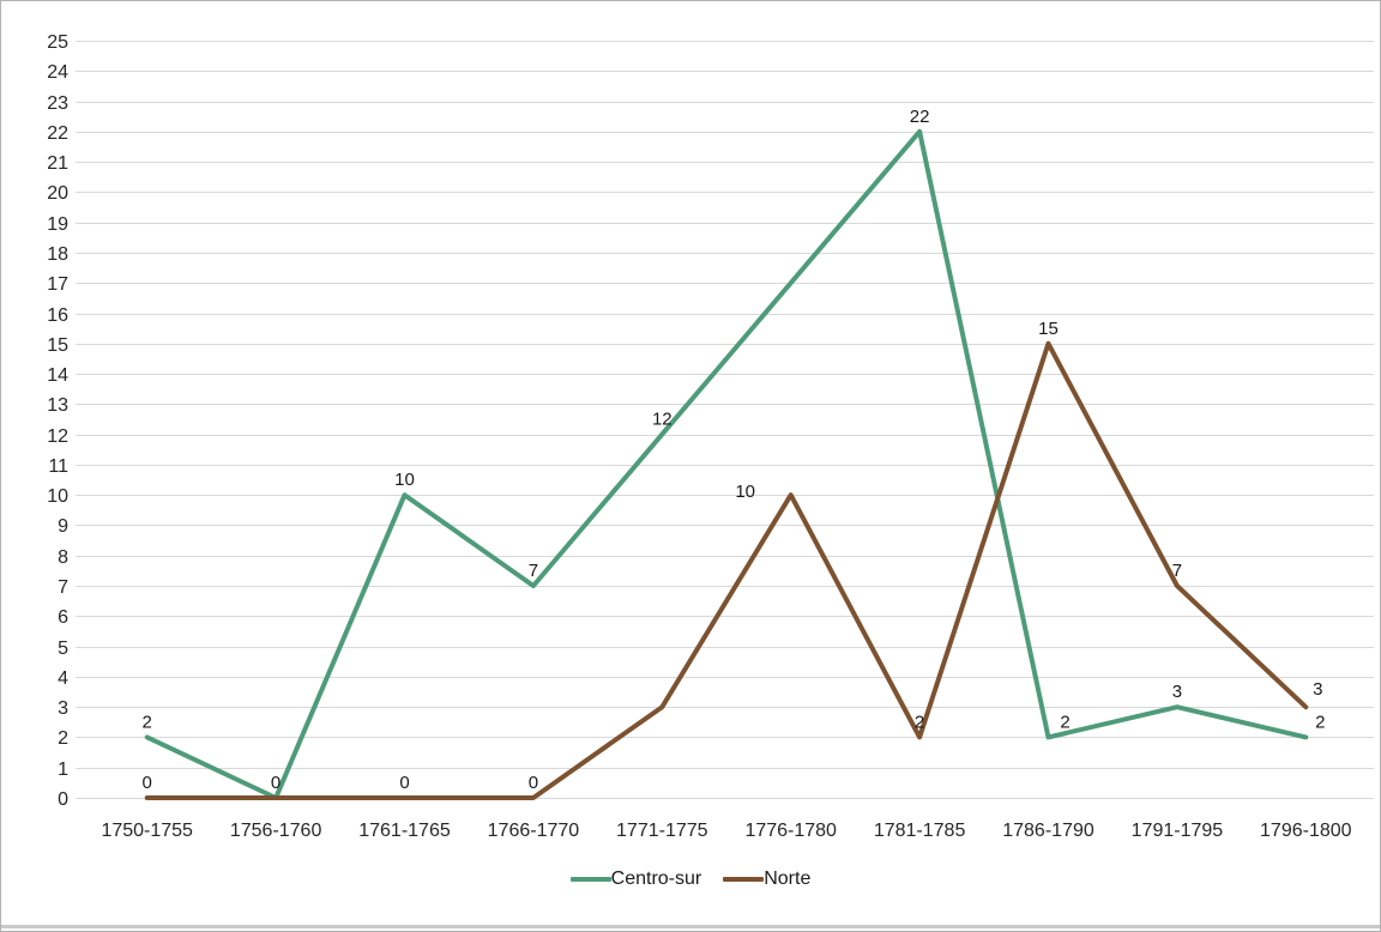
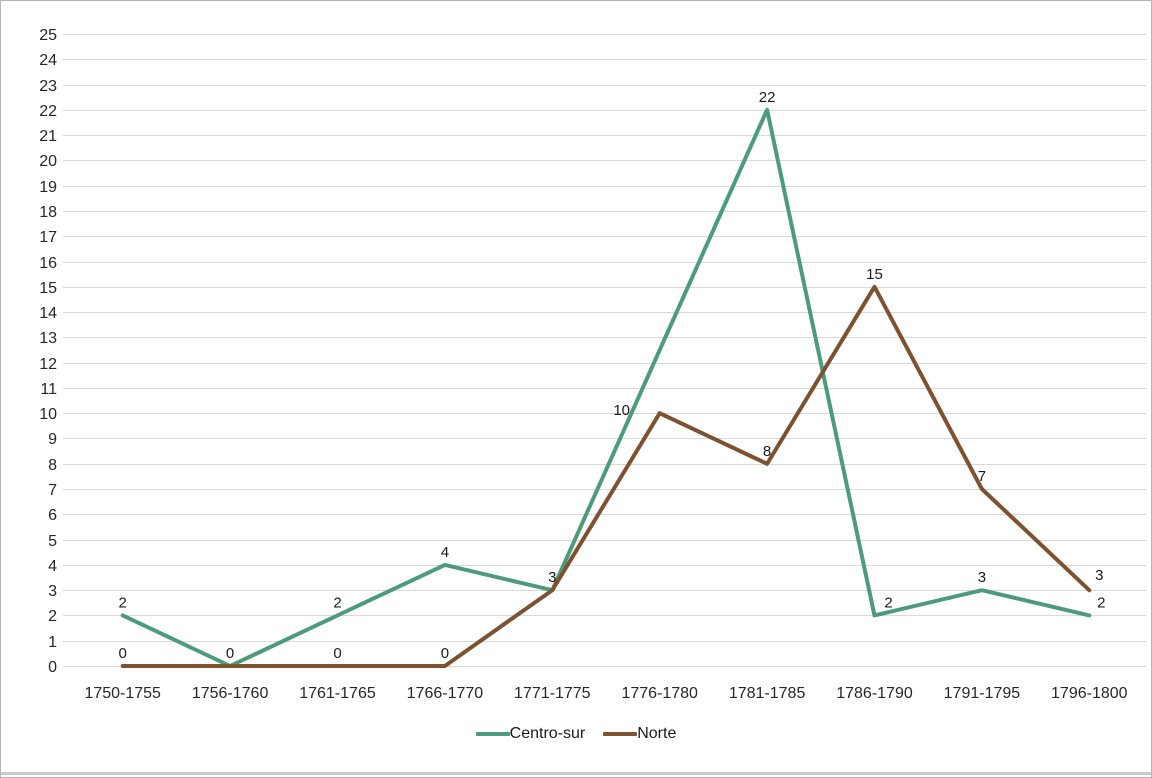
Centro-sur/1761-1765: 10 -> 2
Centro-sur/1766-1770: 7 -> 4
Centro-sur/1771-1775: 12 -> 3
Norte/1781-1785: 2 -> 8
